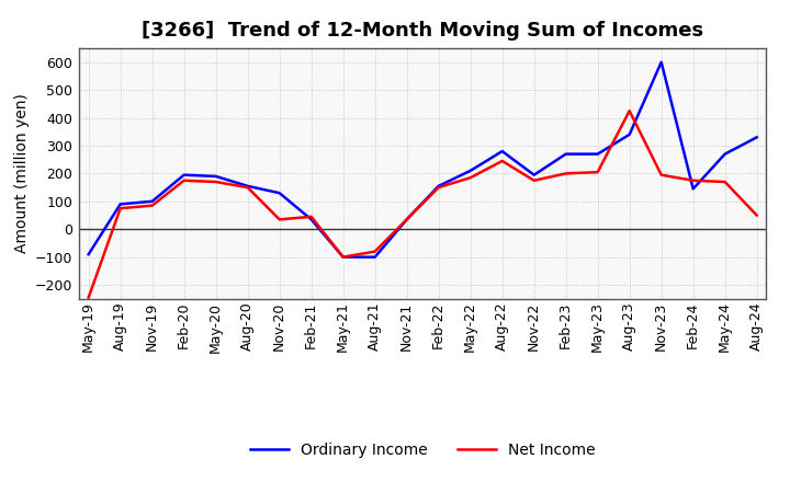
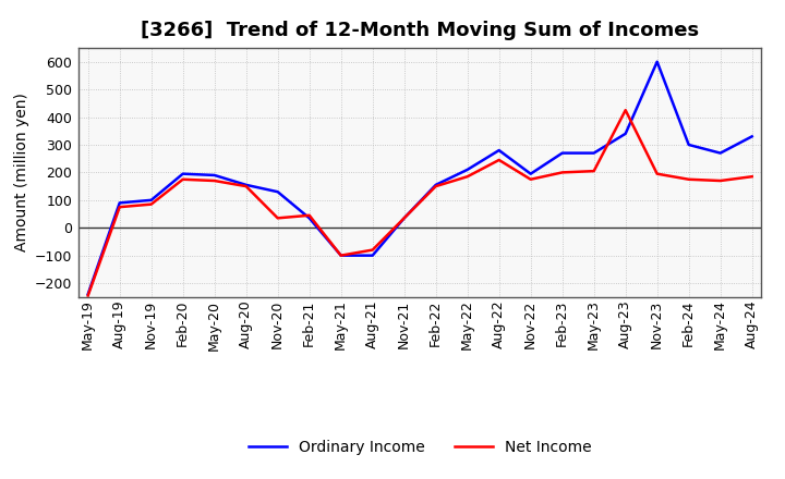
Ordinary Income/May-19: -90 -> -240
Ordinary Income/Feb-24: 145 -> 300
Net Income/Aug-24: 50 -> 185
